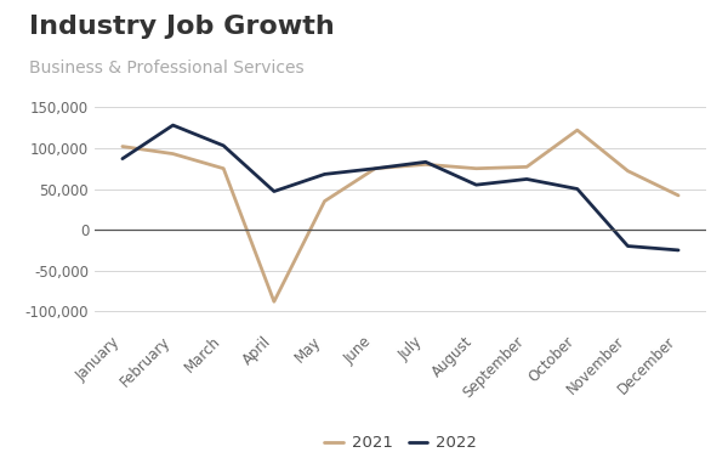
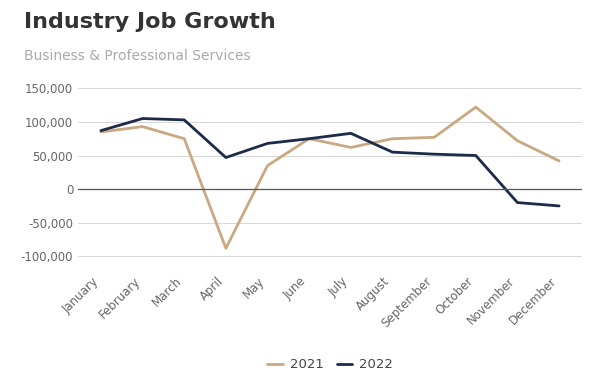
2021/January: 102,000 -> 85,000
2022/February: 128,000 -> 105,000
2021/July: 80,000 -> 62,000
2022/September: 62,000 -> 52,000
